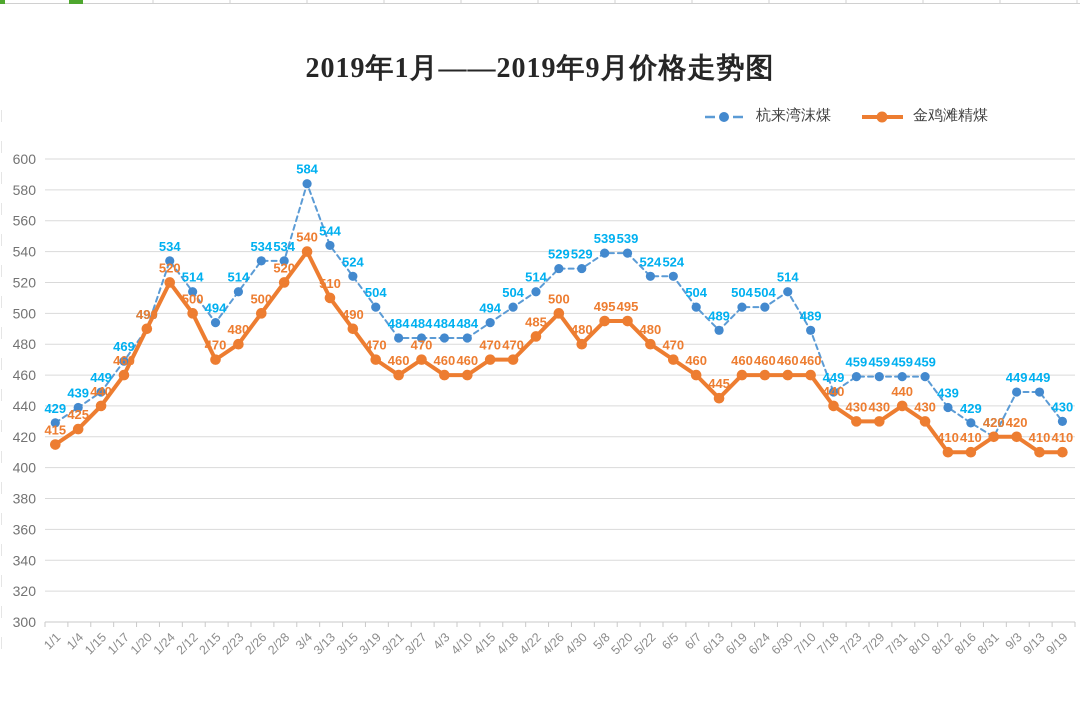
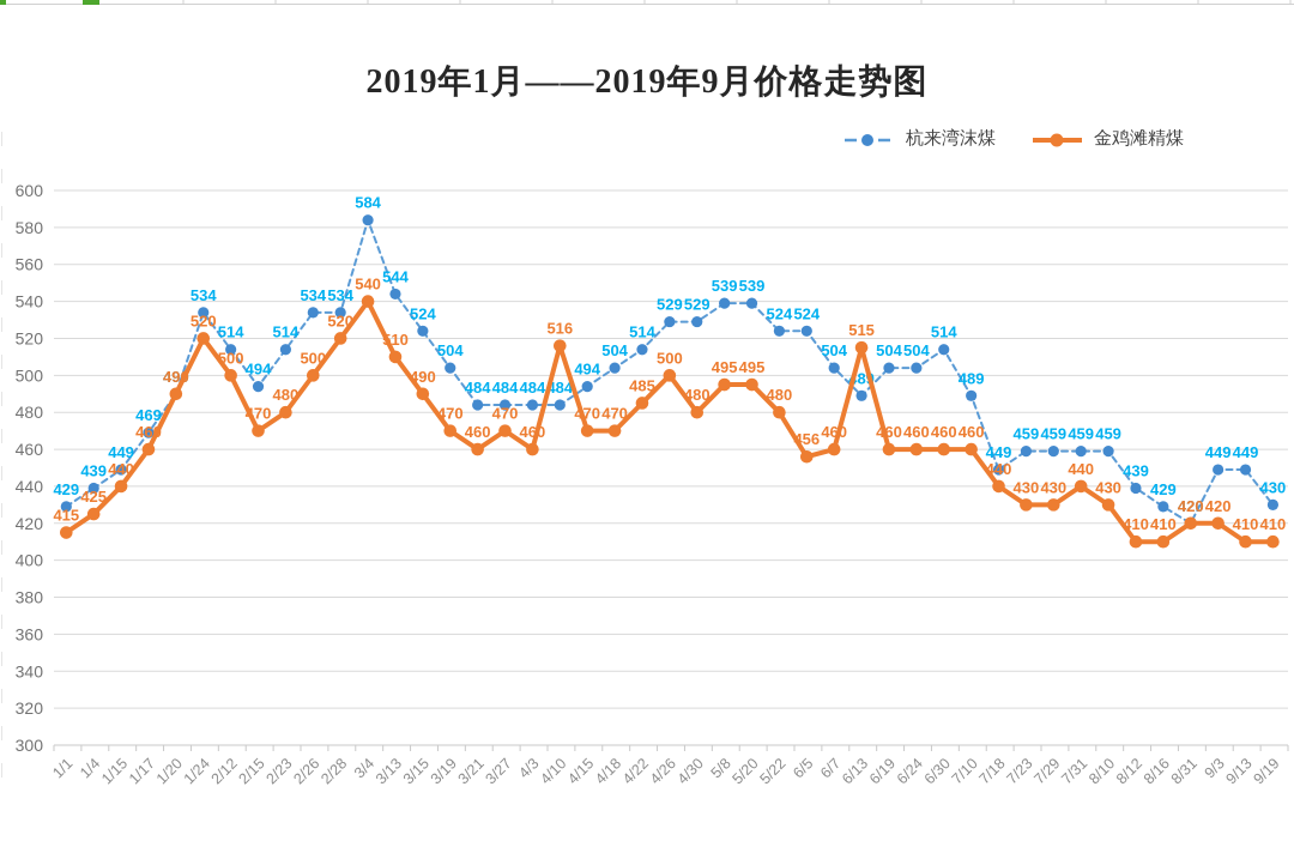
金鸡滩精煤/4/10: 460 -> 516
金鸡滩精煤/6/5: 470 -> 456
金鸡滩精煤/6/13: 445 -> 515
